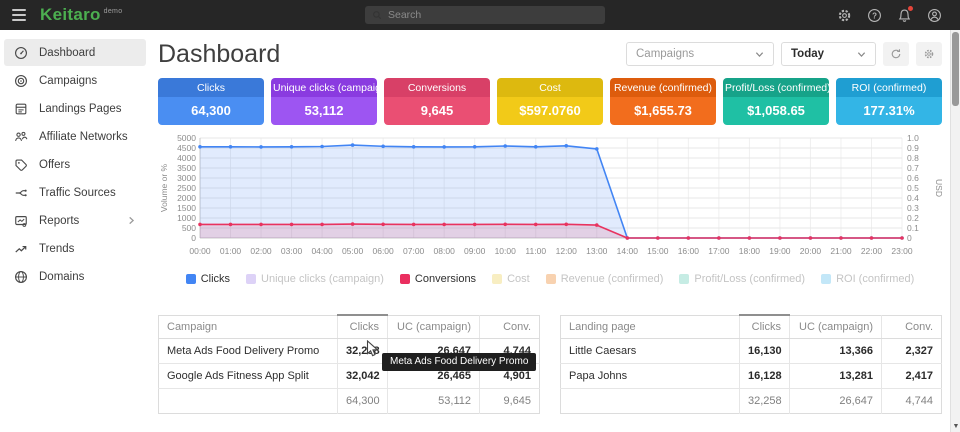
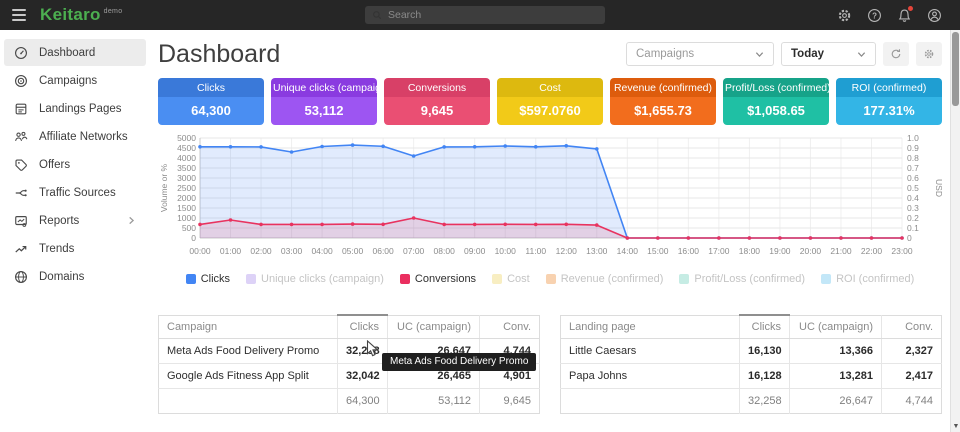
Conversions/01:00: 700 -> 900
Clicks/03:00: 4600 -> 4300
Clicks/07:00: 4600 -> 4100
Conversions/07:00: 700 -> 1000
